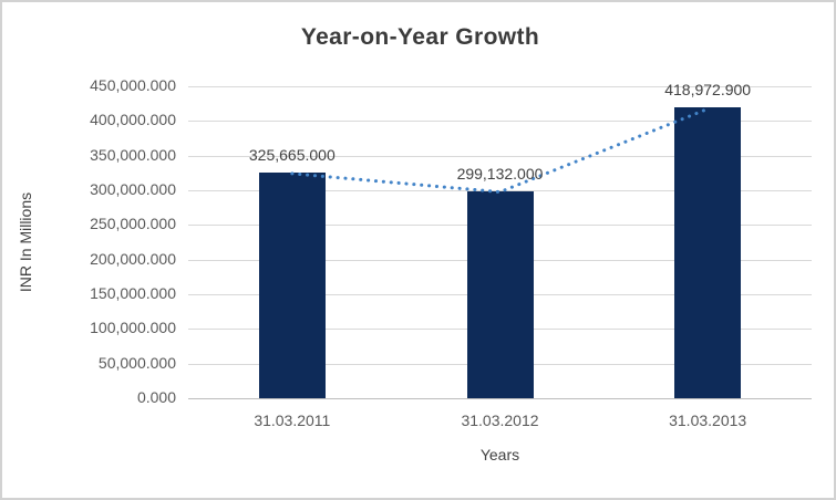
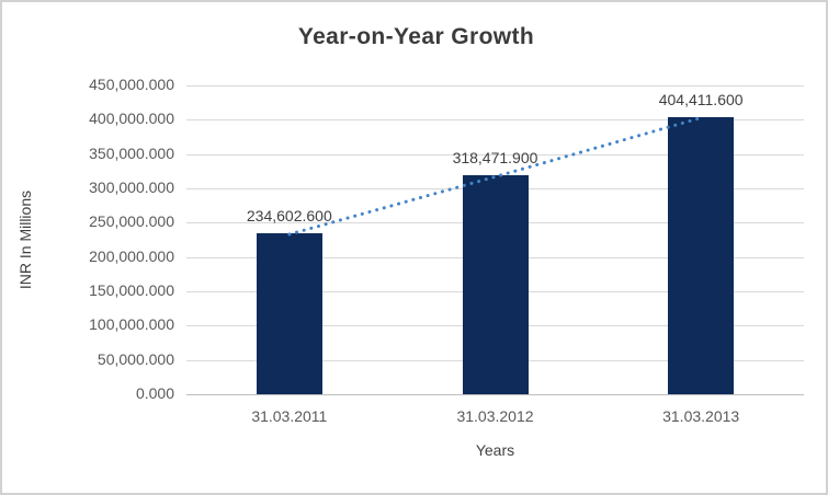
31.03.2011: 325,665.000 -> 234,602.600
31.03.2012: 299,132.000 -> 318,471.900
31.03.2013: 418,972.900 -> 404,411.600
